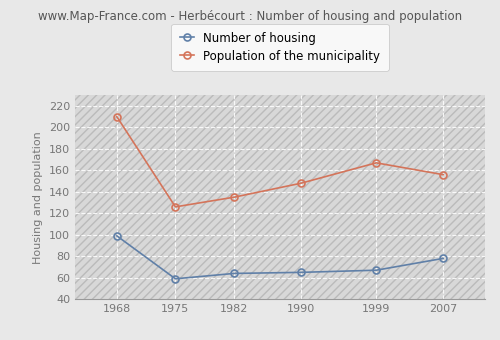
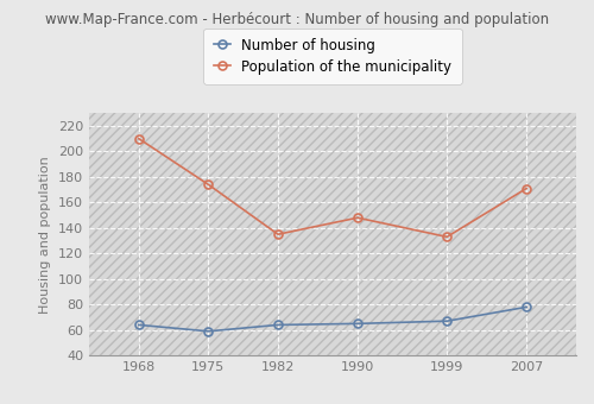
Number of housing/1968: 99 -> 64
Population of the municipality/1975: 126 -> 174
Population of the municipality/1999: 167 -> 133
Population of the municipality/2007: 156 -> 171
